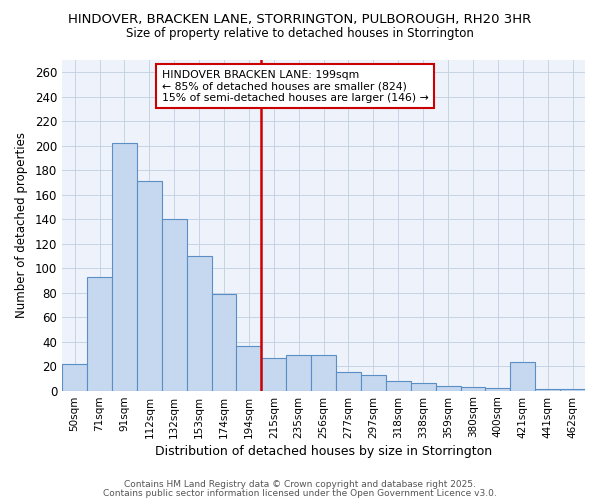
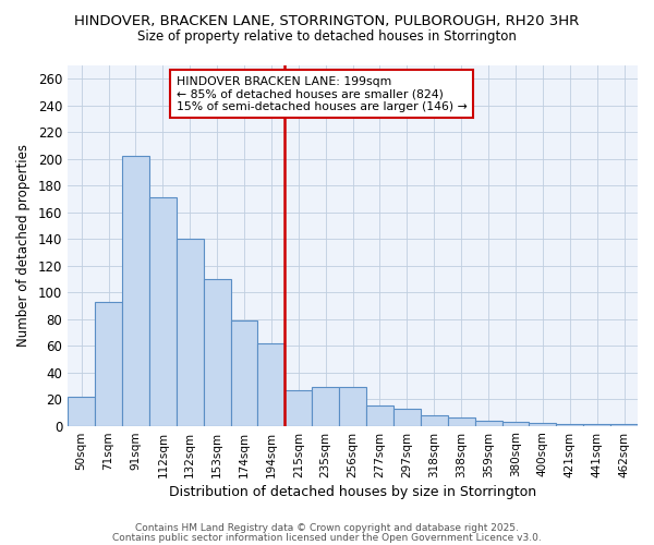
194sqm: 36 -> 62
421sqm: 23 -> 1
